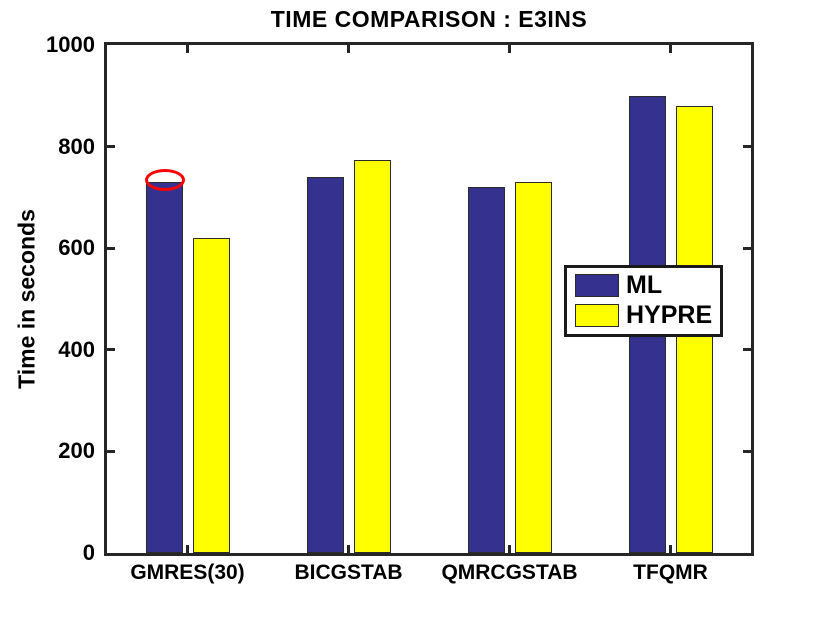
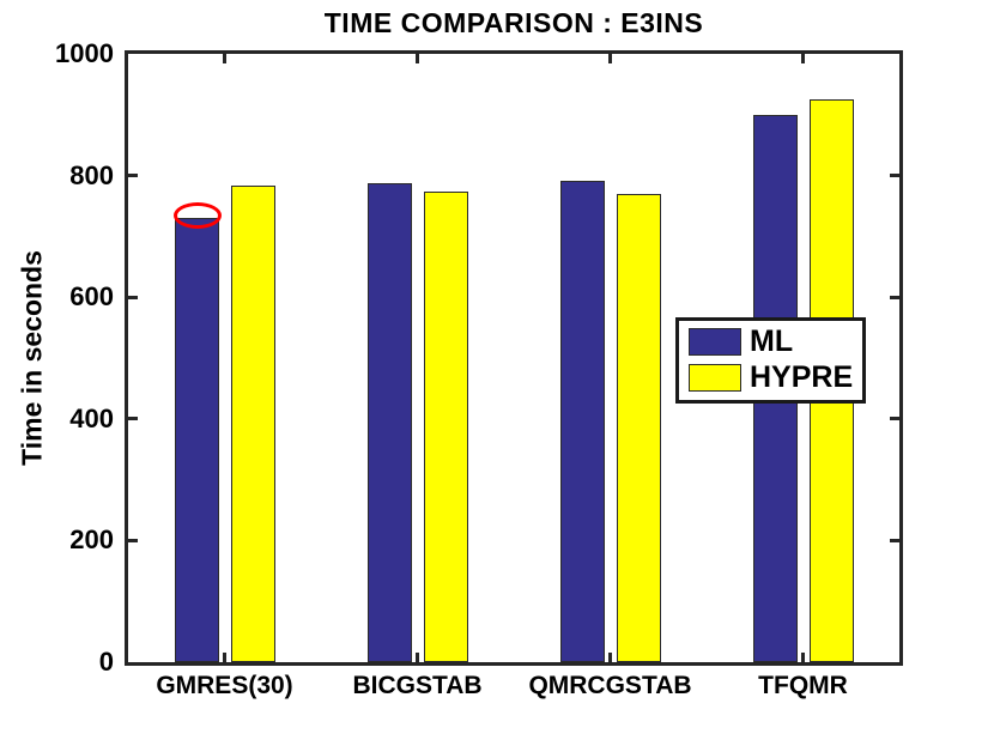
HYPRE/GMRES(30): 620 -> 780
ML/BICGSTAB: 740 -> 790
ML/QMRCGSTAB: 720 -> 790
HYPRE/QMRCGSTAB: 730 -> 770
HYPRE/TFQMR: 880 -> 920
